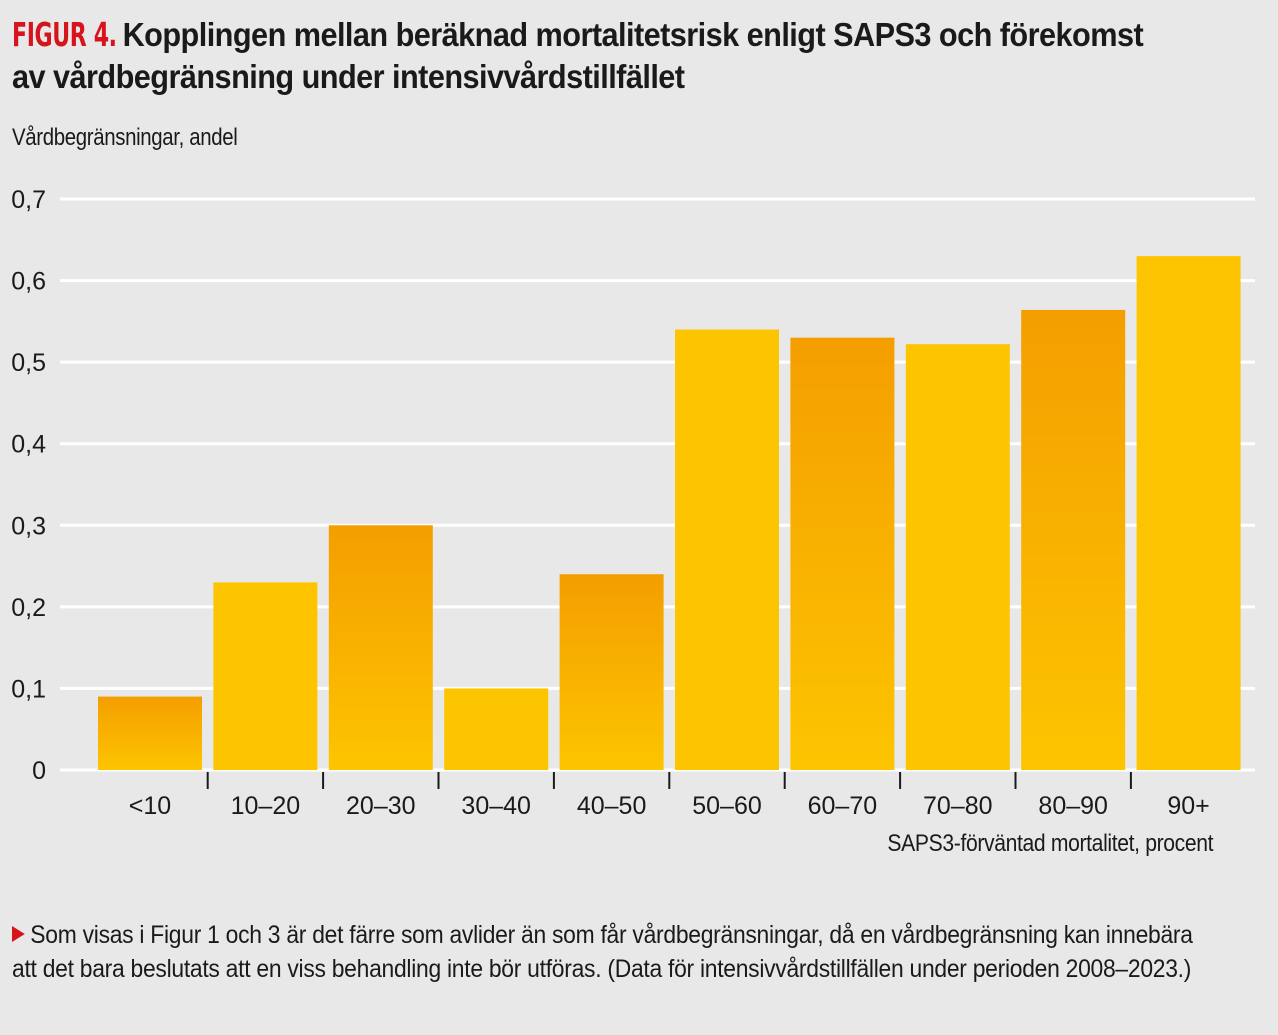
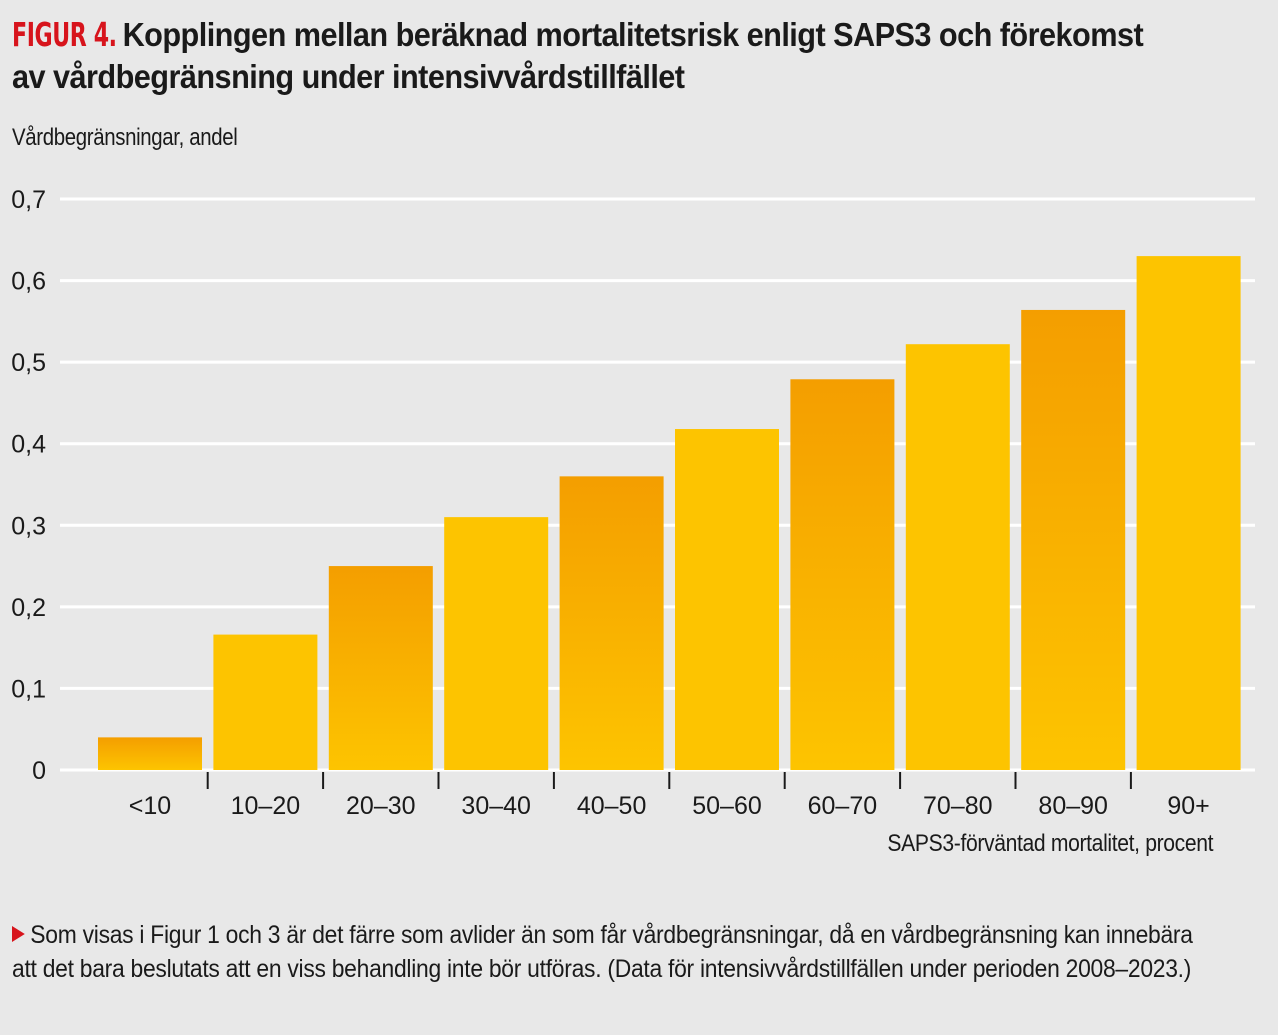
<10: 0,09 -> 0,04
10–20: 0,23 -> 0,17
20–30: 0,30 -> 0,25
30–40: 0,10 -> 0,31
40–50: 0,24 -> 0,36
50–60: 0,54 -> 0,42
60–70: 0,53 -> 0,48
